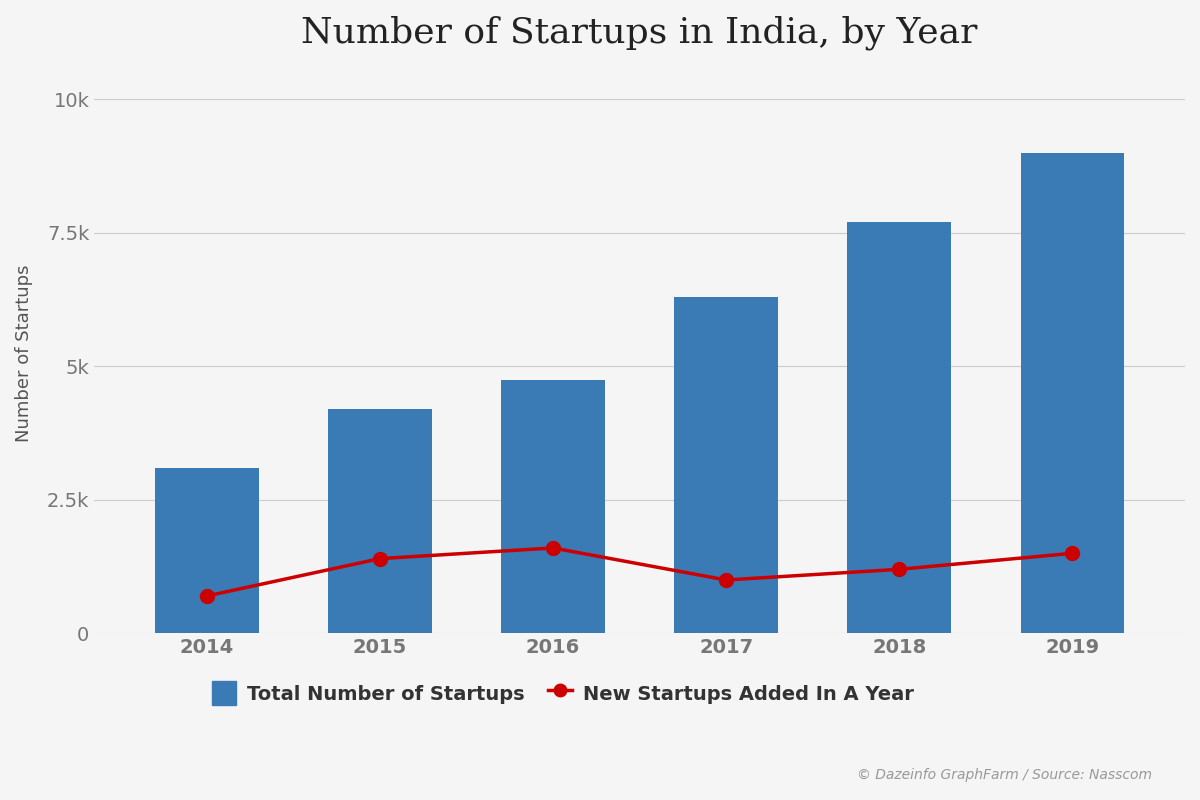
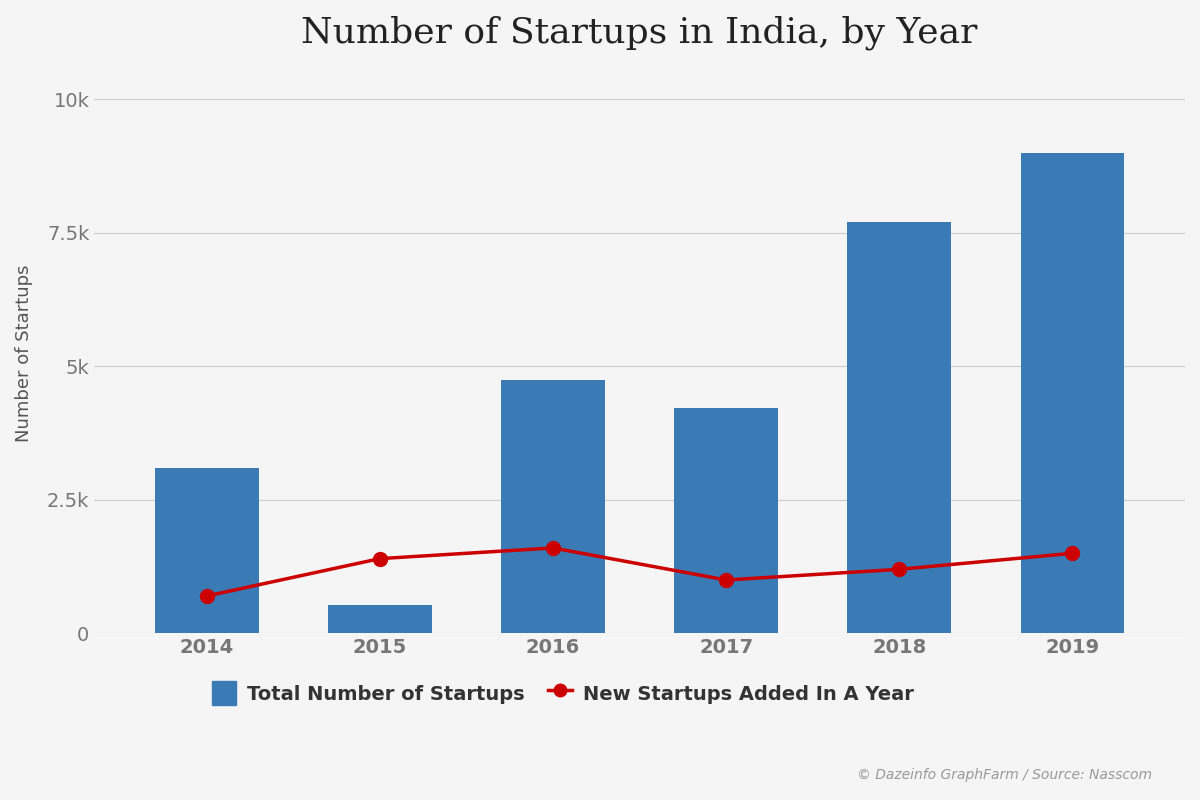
Total Number of Startups/2015: 4.20k -> 0.54k
Total Number of Startups/2017: 6.30k -> 4.22k
